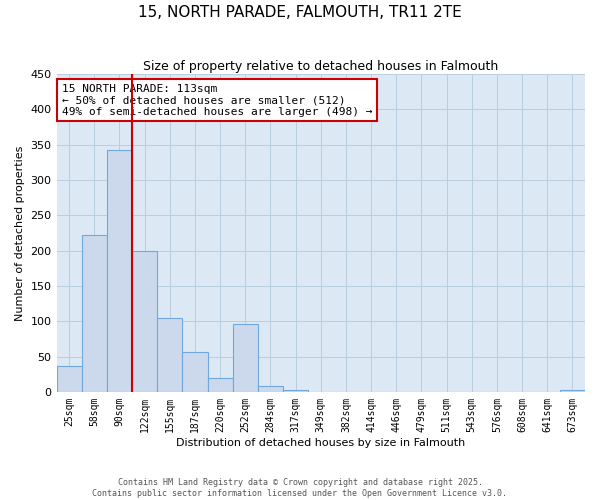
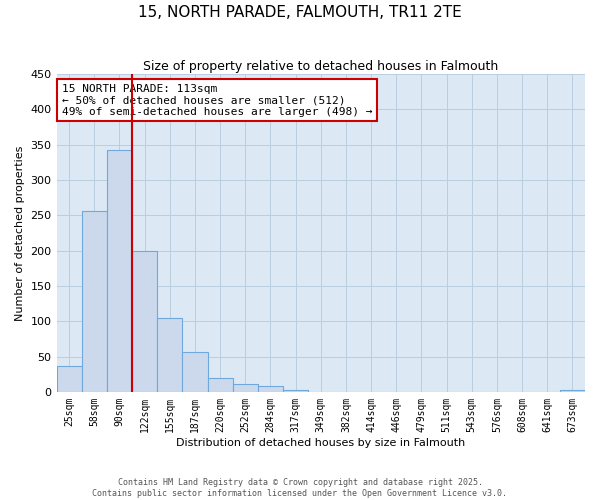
58sqm: 222 -> 256
252sqm: 96 -> 11
